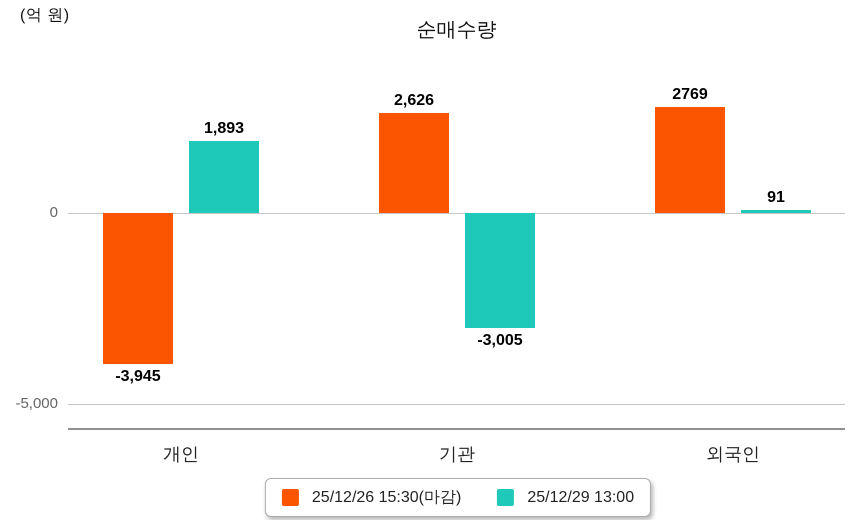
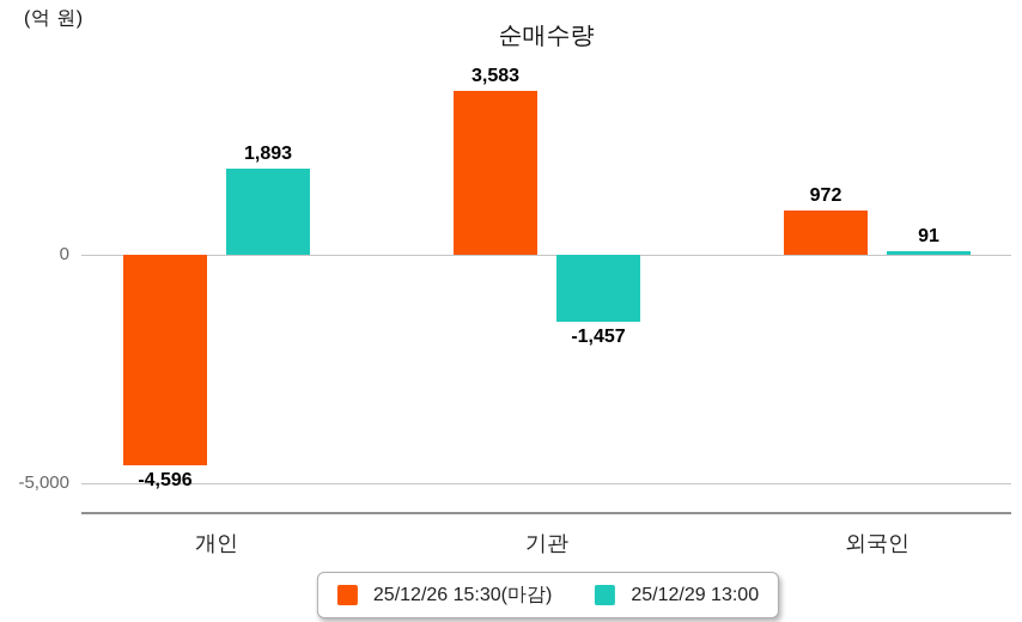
25/12/26 15:30(마감)/개인: -3,945 -> -4,596
25/12/26 15:30(마감)/기관: 2,626 -> 3,583
25/12/29 13:00/기관: -3,005 -> -1,457
25/12/26 15:30(마감)/외국인: 2769 -> 972
